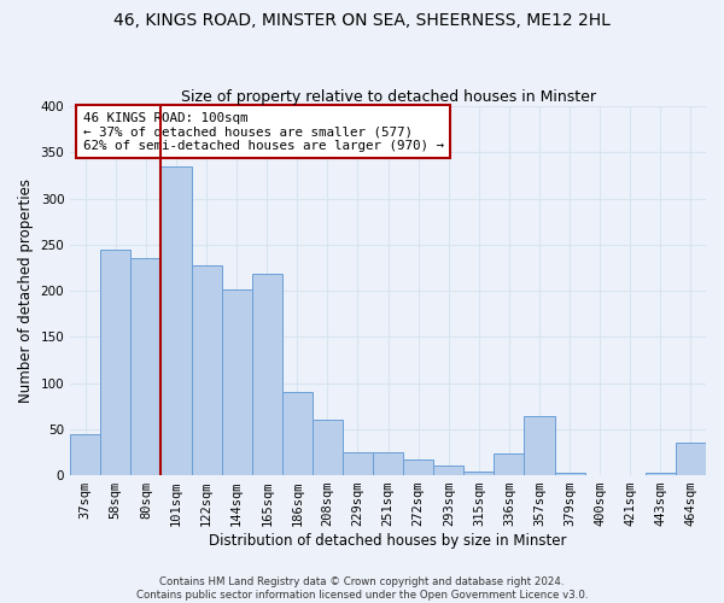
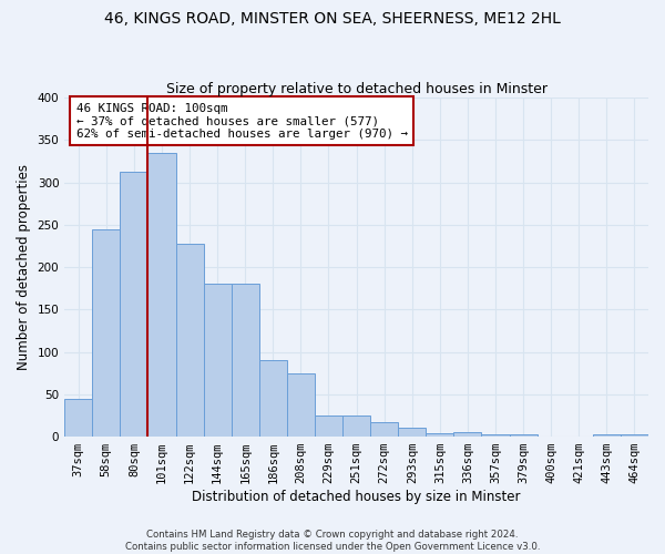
80sqm: 236 -> 313
144sqm: 202 -> 180
165sqm: 218 -> 180
208sqm: 60 -> 75
336sqm: 24 -> 5
357sqm: 64 -> 3
464sqm: 36 -> 3
